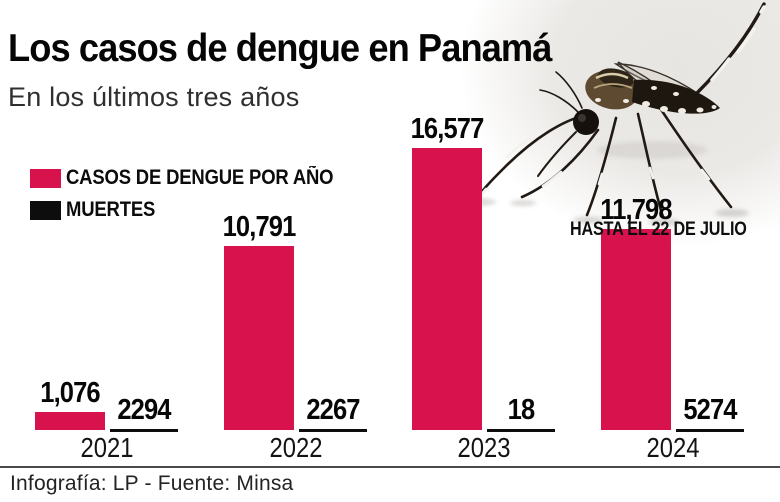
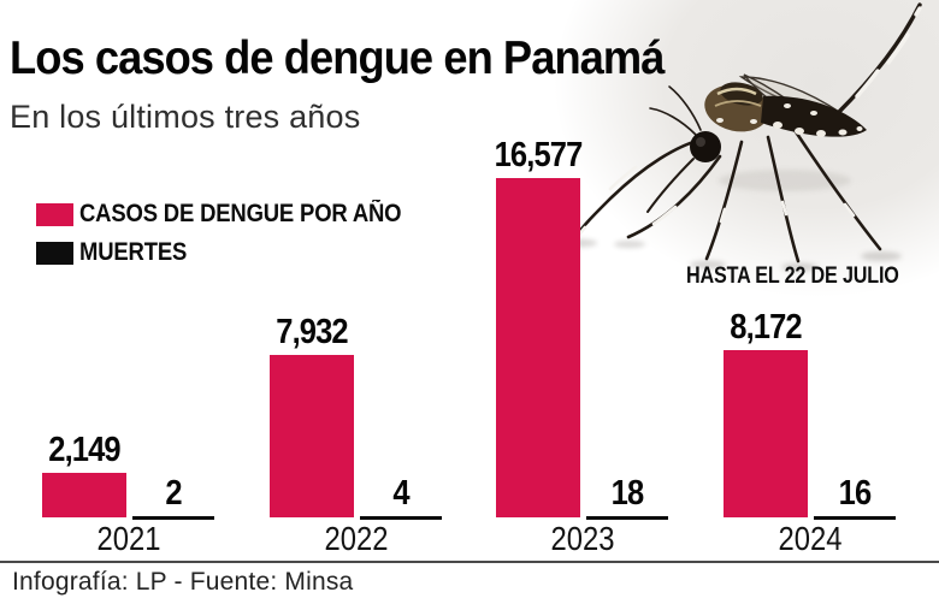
CASOS DE DENGUE POR AÑO/2021: 1,076 -> 2,149
MUERTES/2021: 2294 -> 2
CASOS DE DENGUE POR AÑO/2022: 10,791 -> 7,932
MUERTES/2022: 2267 -> 4
CASOS DE DENGUE POR AÑO/2024: 11,798 -> 8,172
MUERTES/2024: 5274 -> 16
